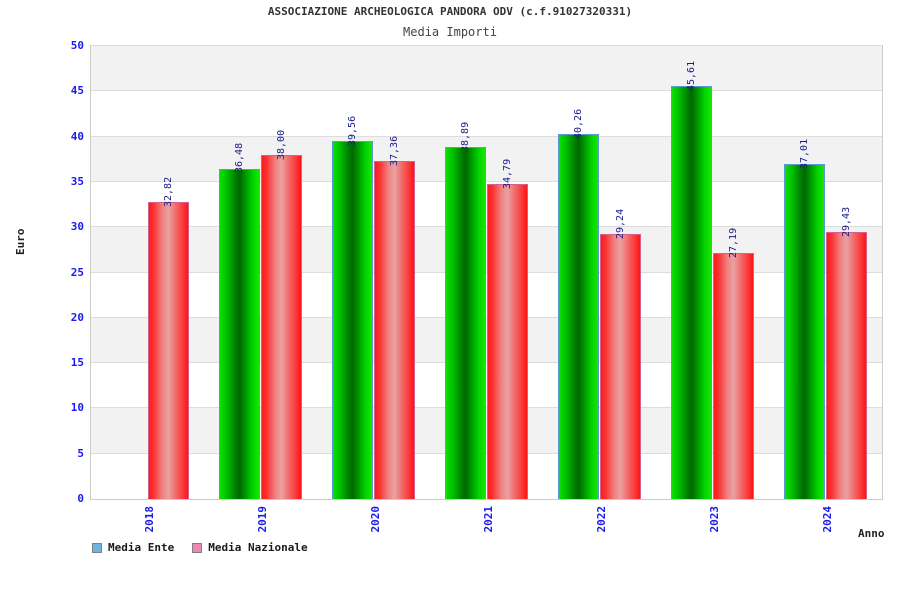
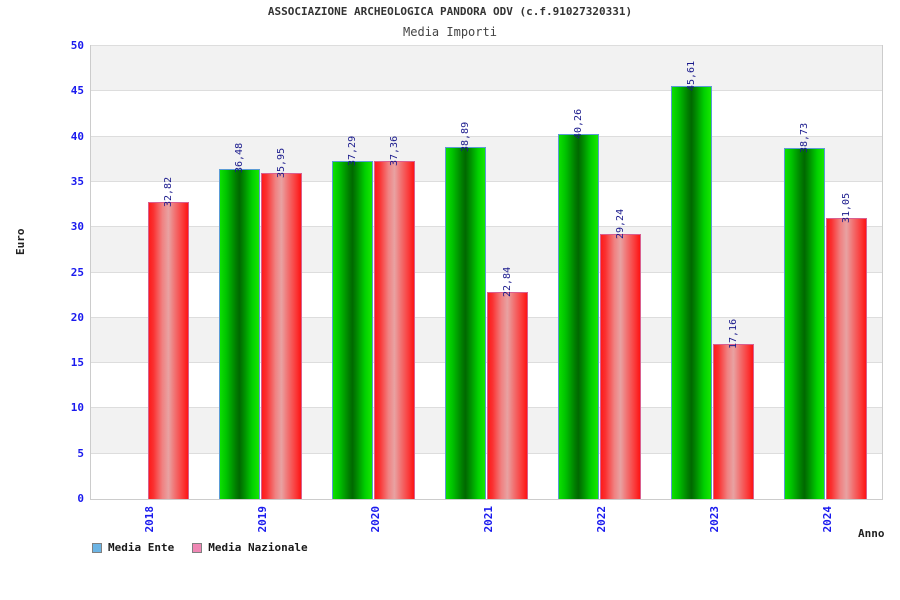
Media Nazionale/2019: 38,00 -> 35,95
Media Ente/2020: 39,56 -> 37,29
Media Nazionale/2021: 34,79 -> 22,84
Media Nazionale/2023: 27,19 -> 17,16
Media Ente/2024: 37,01 -> 38,73
Media Nazionale/2024: 29,43 -> 31,05
